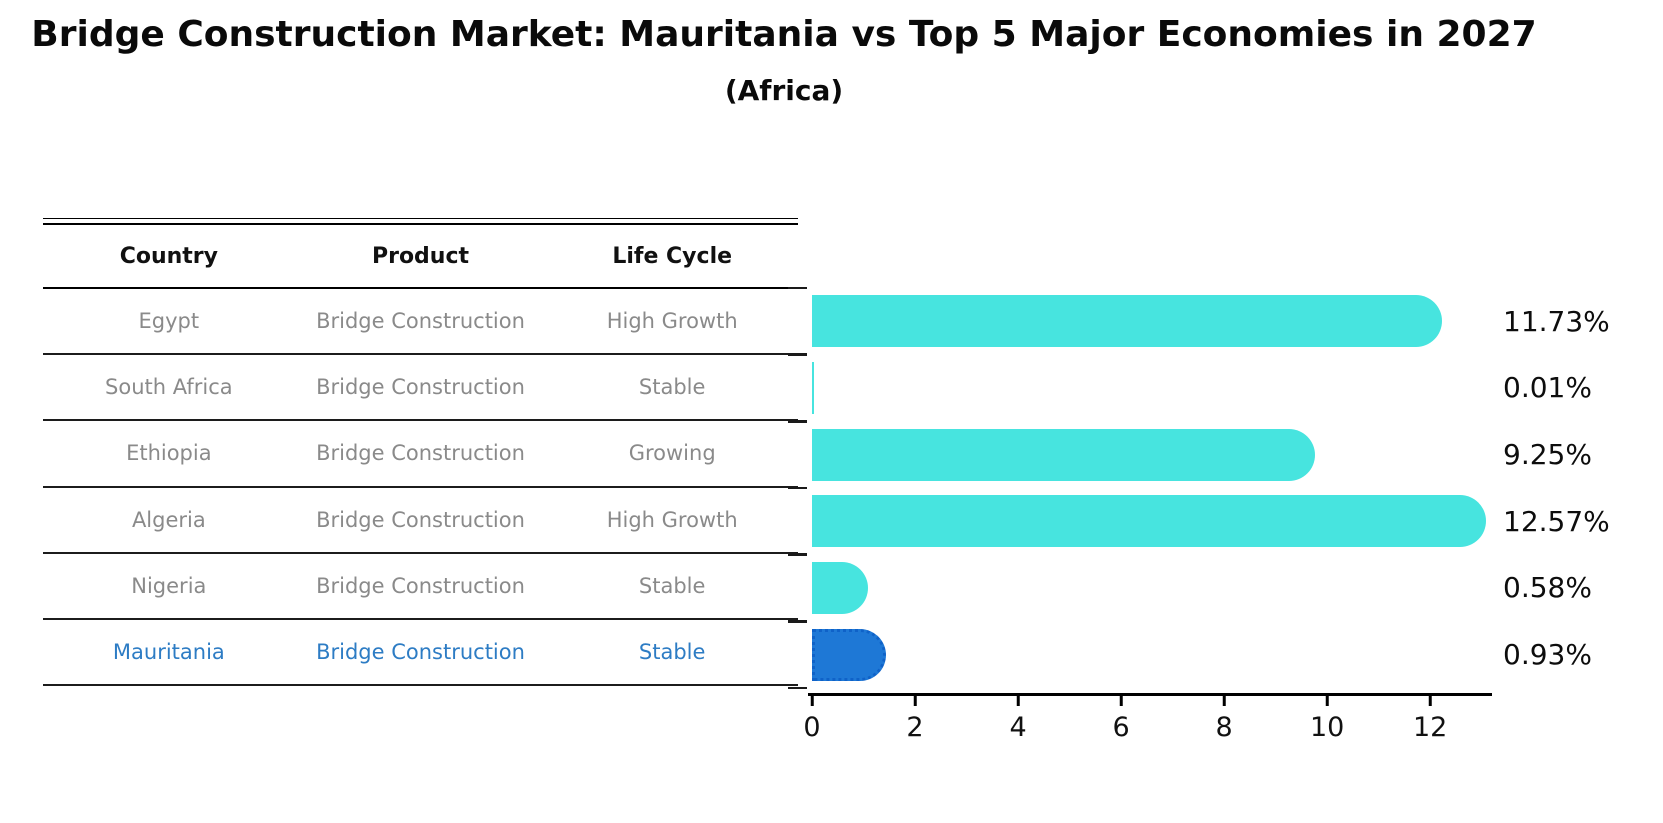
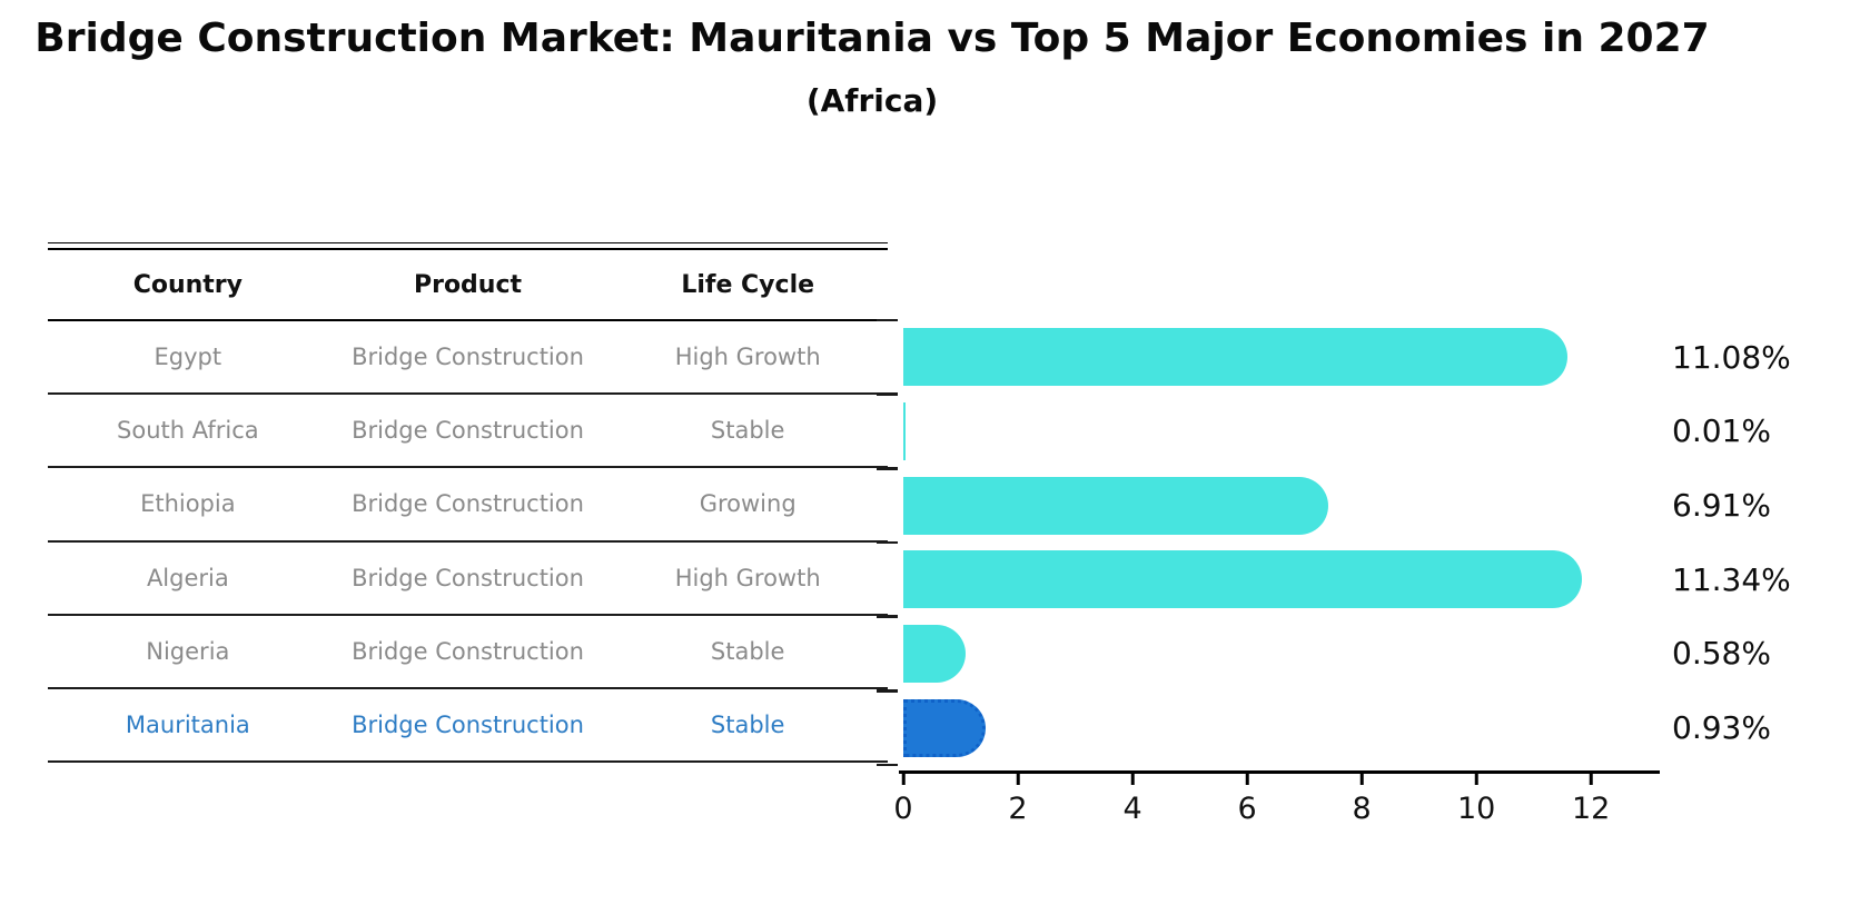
Egypt: 11.73% -> 11.08%
Ethiopia: 9.25% -> 6.91%
Algeria: 12.57% -> 11.34%
